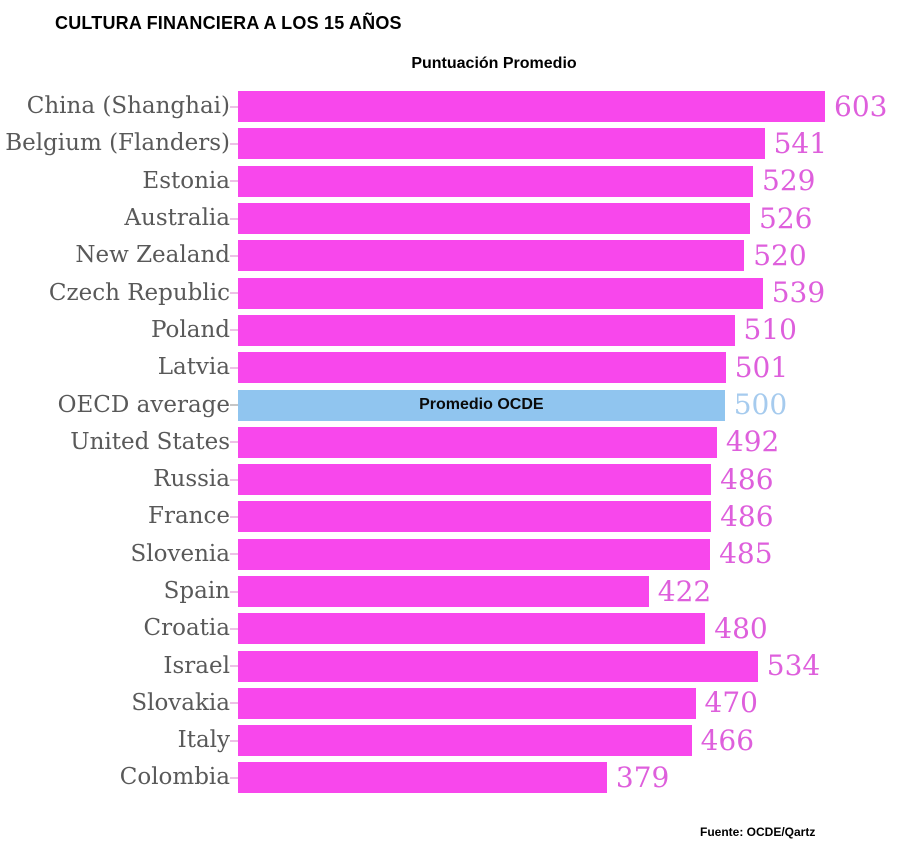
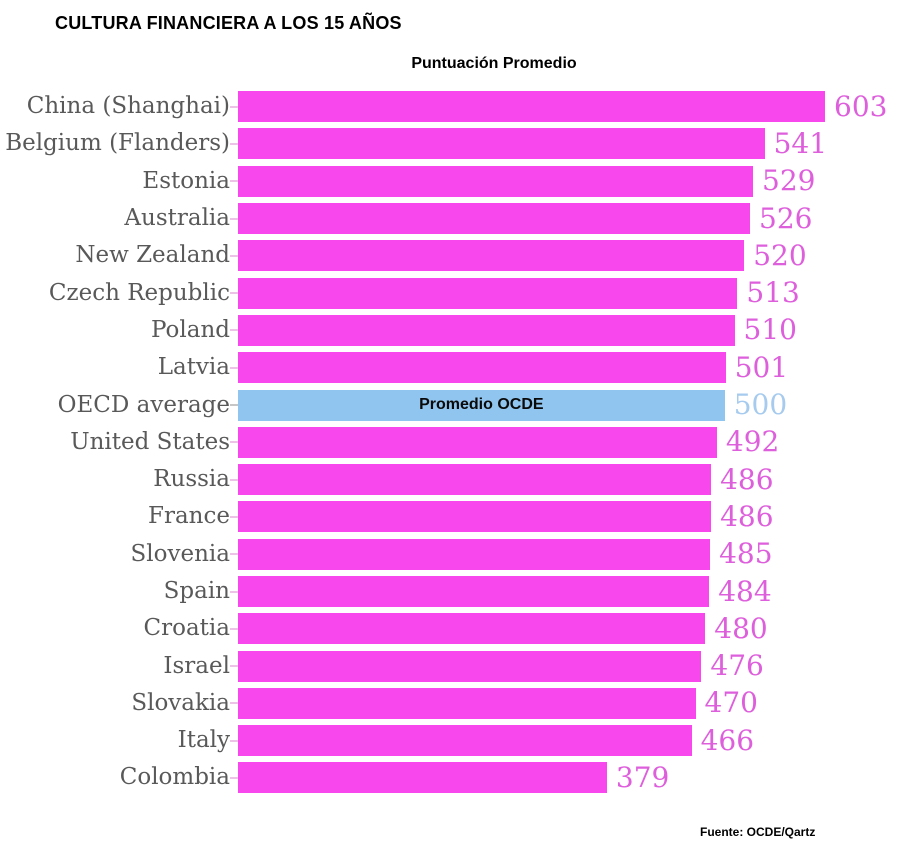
Czech Republic: 539 -> 513
Spain: 422 -> 484
Israel: 534 -> 476
